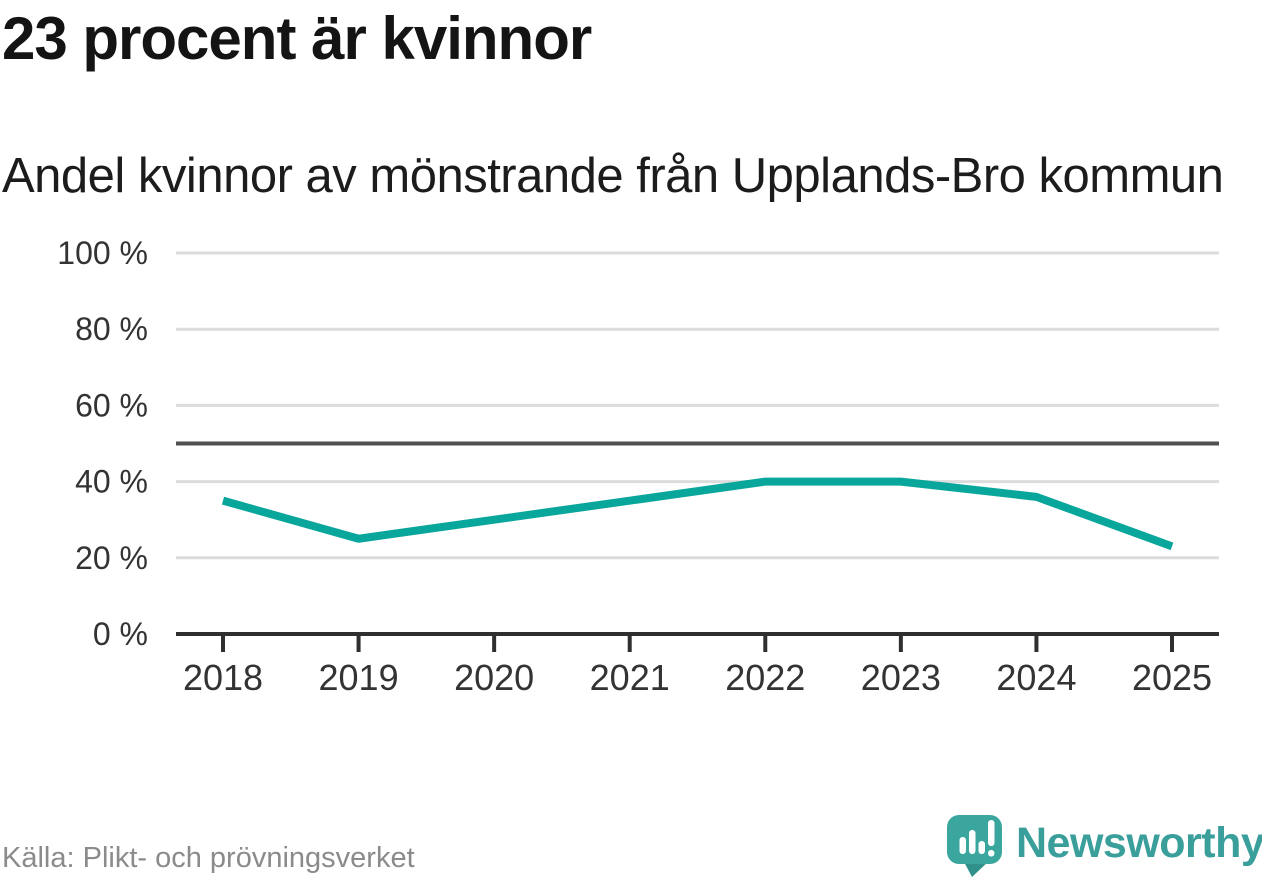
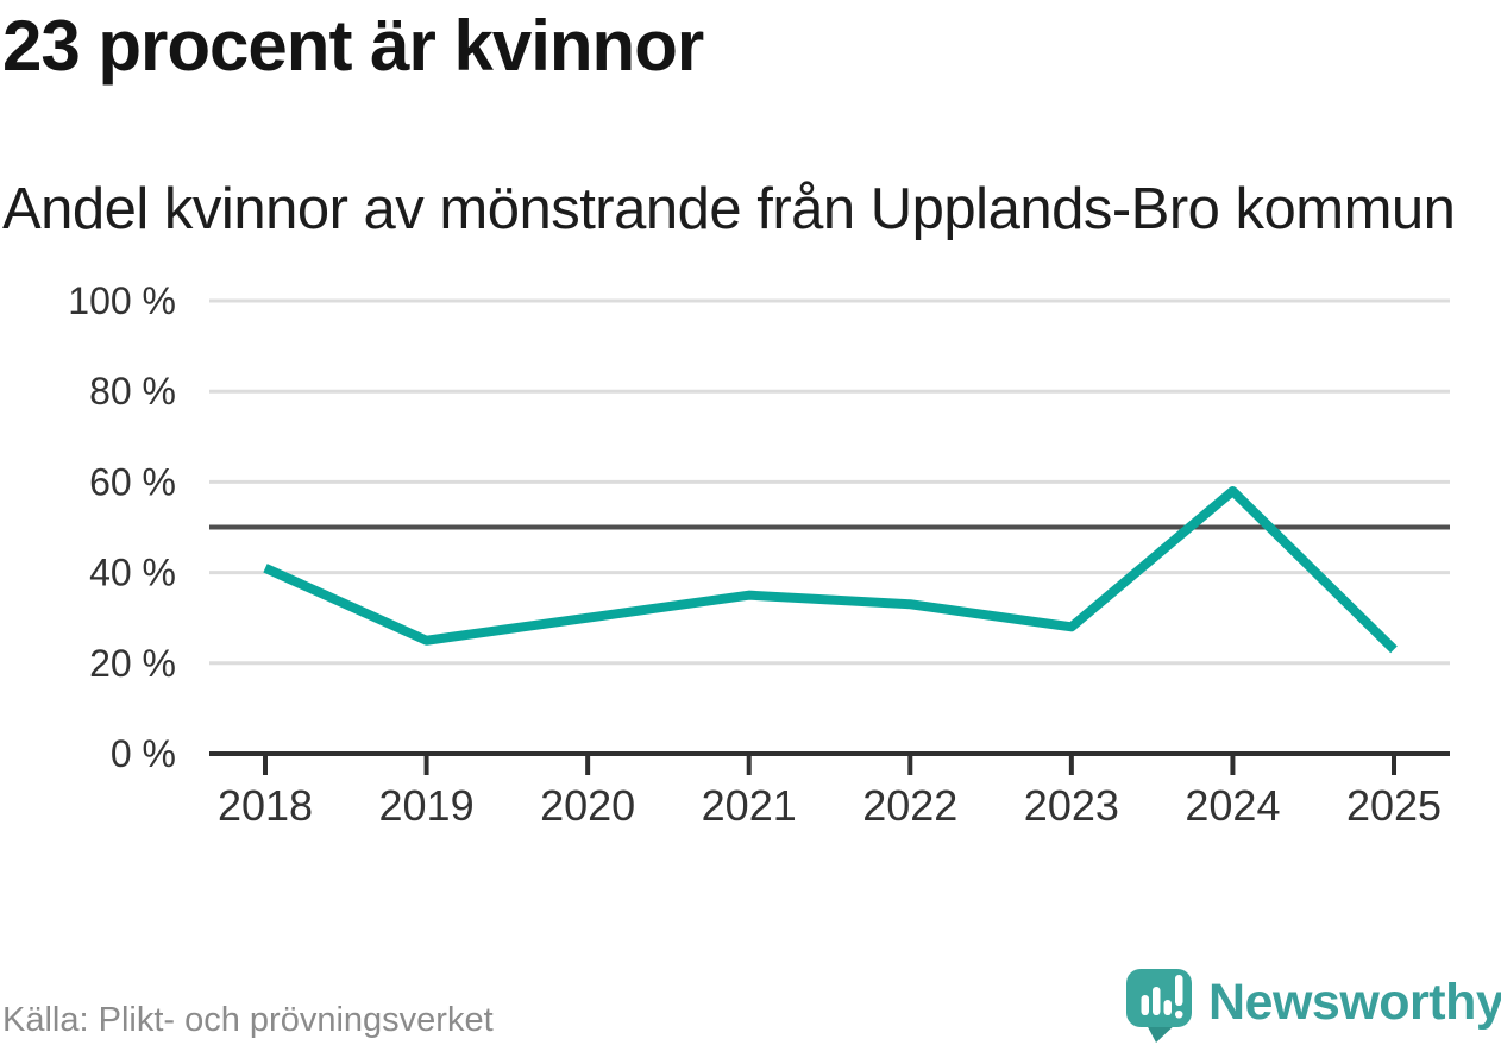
2018: 35% -> 41%
2022: 40% -> 33%
2023: 40% -> 28%
2024: 36% -> 58%
